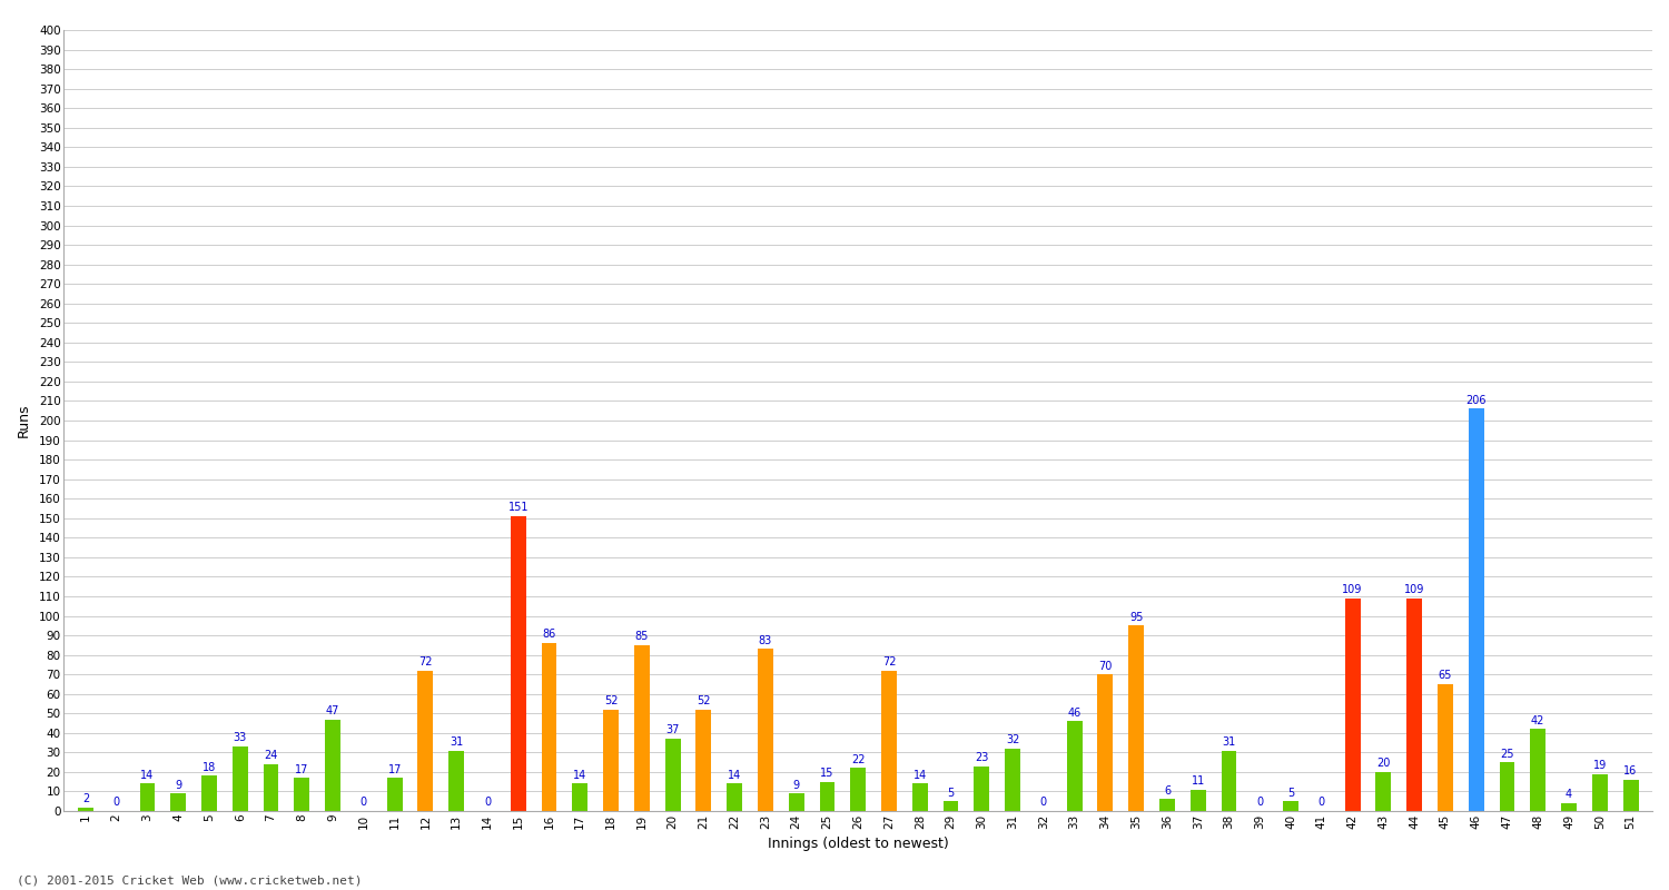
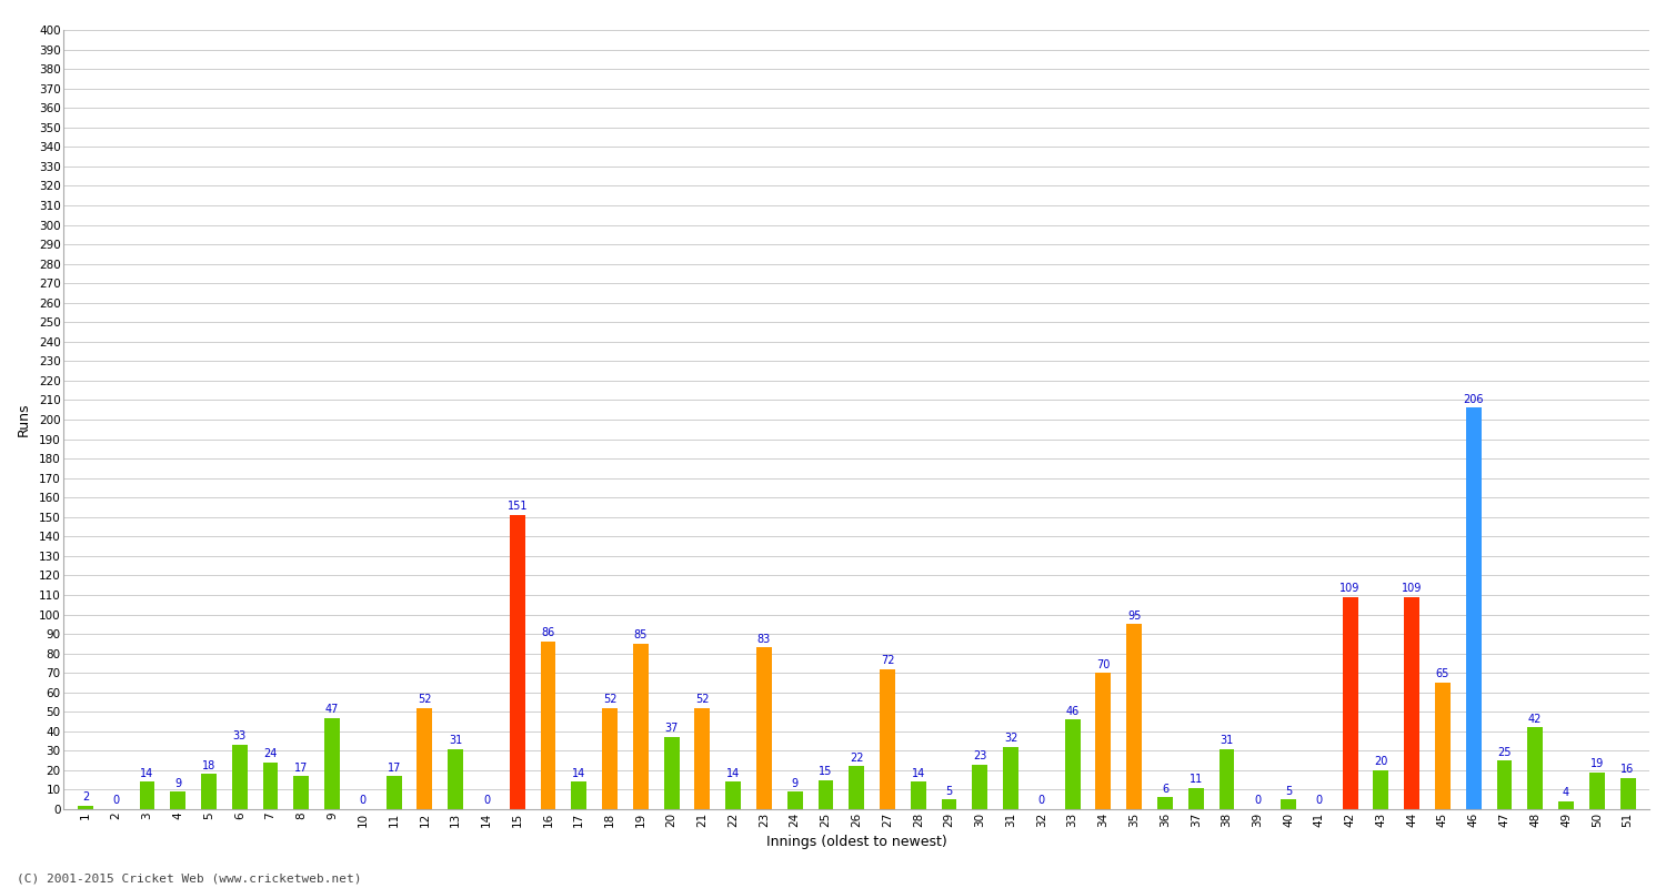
12: 72 -> 52
